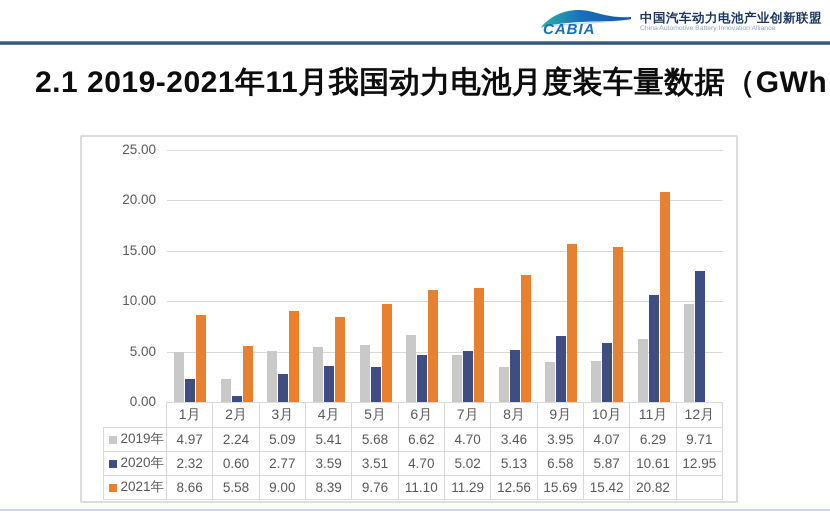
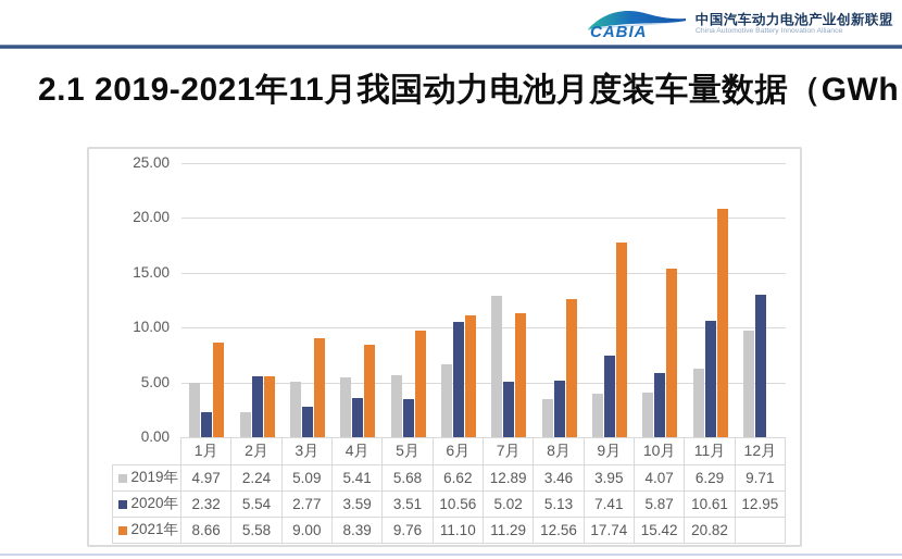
2020年/2月: 0.60 -> 5.54
2020年/6月: 4.70 -> 10.56
2019年/7月: 4.70 -> 12.89
2020年/9月: 6.58 -> 7.41
2021年/9月: 15.69 -> 17.74
